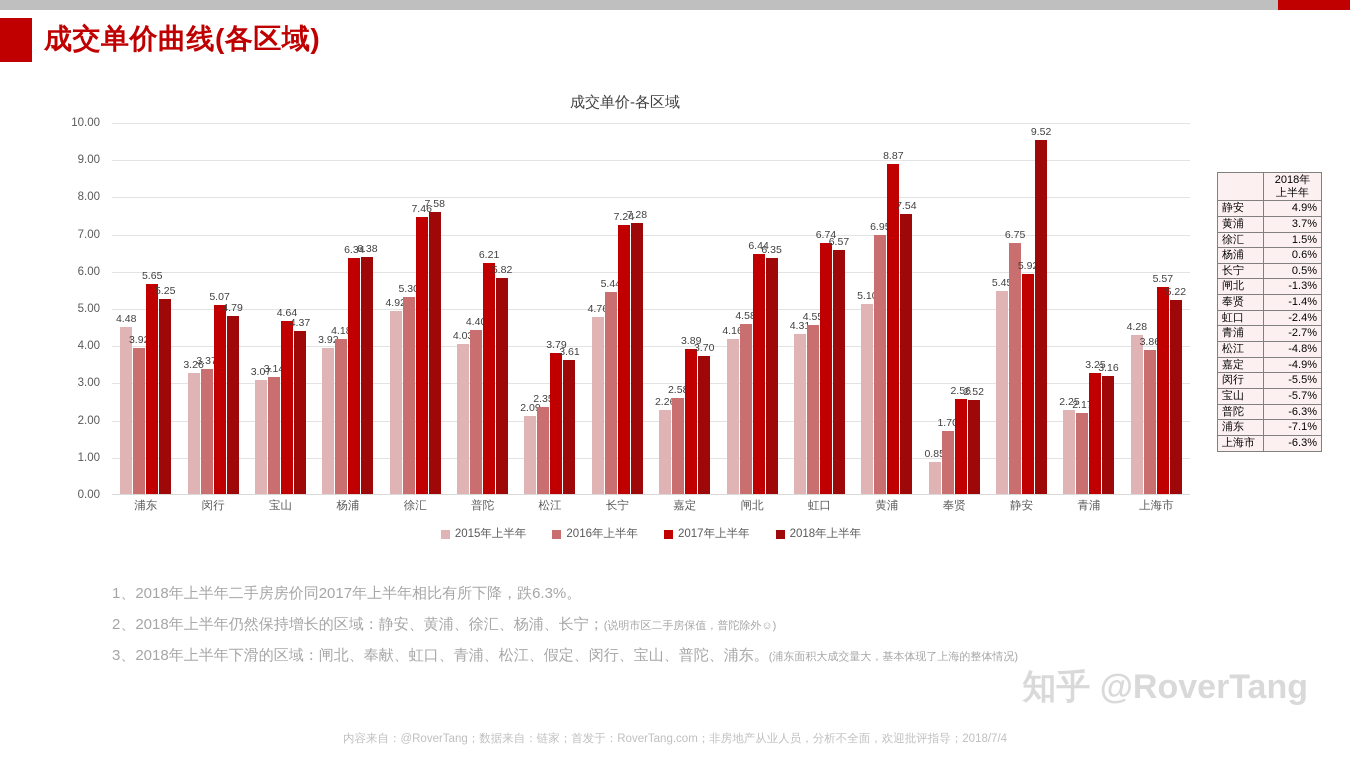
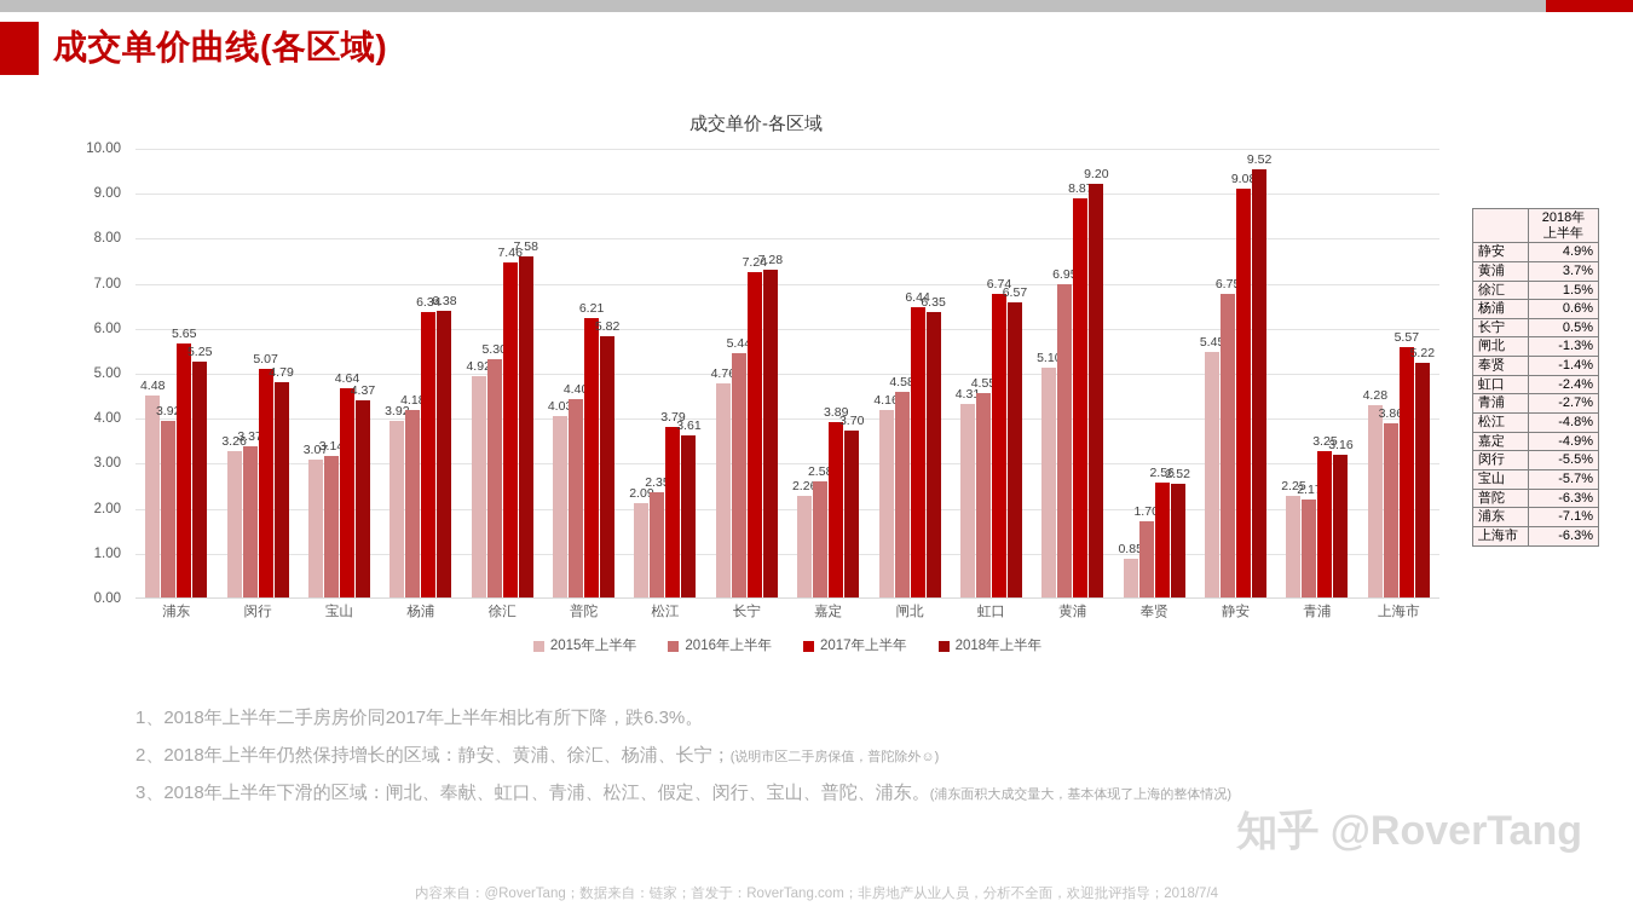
2018年上半年/黄浦: 7.54 -> 9.20
2017年上半年/静安: 5.92 -> 9.08
